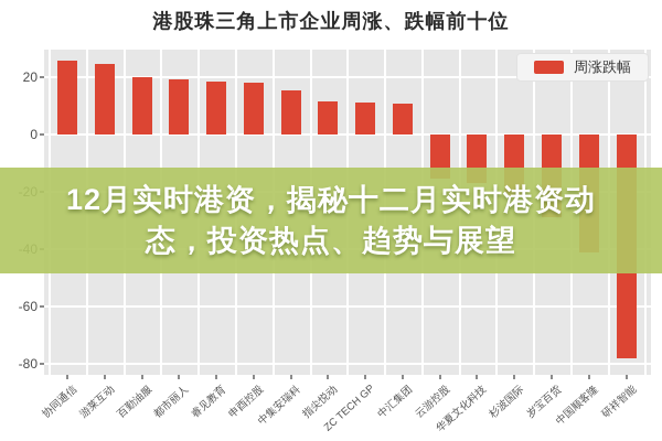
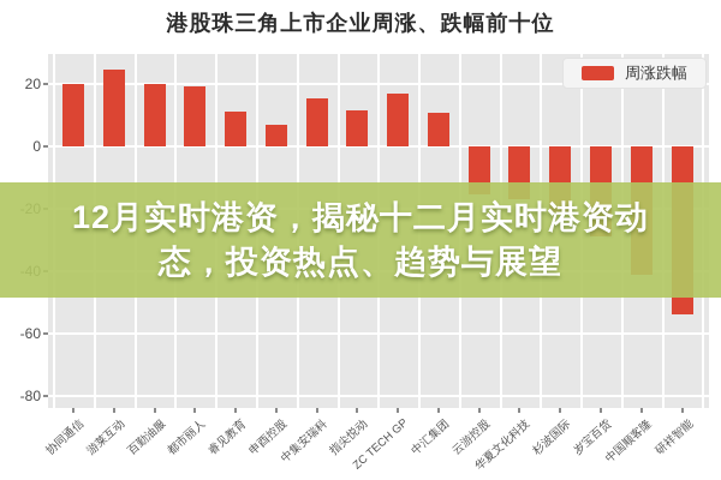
协同通信: 26 -> 20
睿见教育: 19 -> 11
申酉控股: 18 -> 7
ZC TECH GP: 11 -> 17
研祥智能: -78 -> -54
